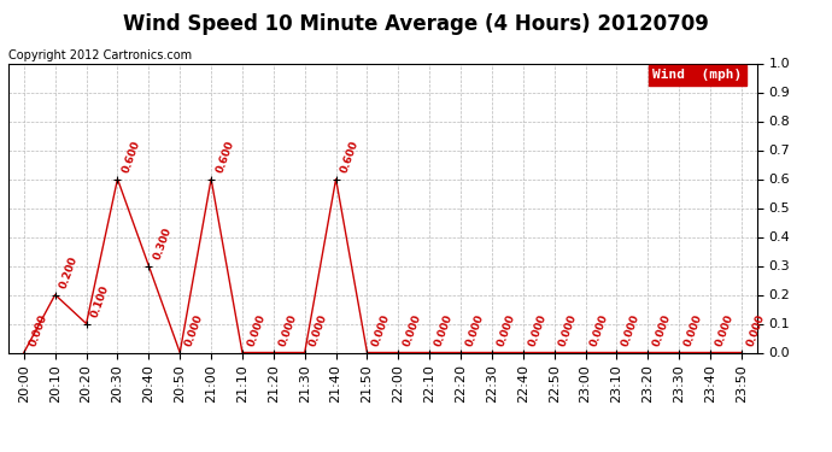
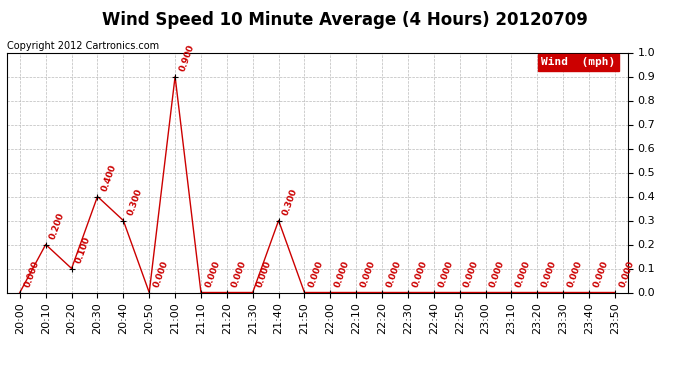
20:30: 0.600 -> 0.400
21:00: 0.600 -> 0.900
21:40: 0.600 -> 0.300
